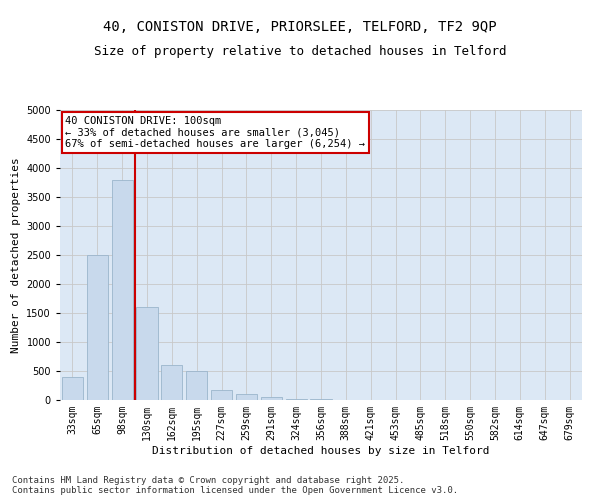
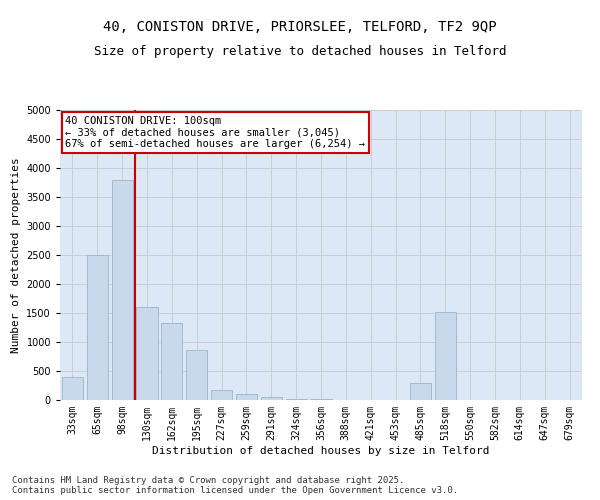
162sqm: 600 -> 1320
195sqm: 500 -> 860
485sqm: 0 -> 300
518sqm: 0 -> 1520
